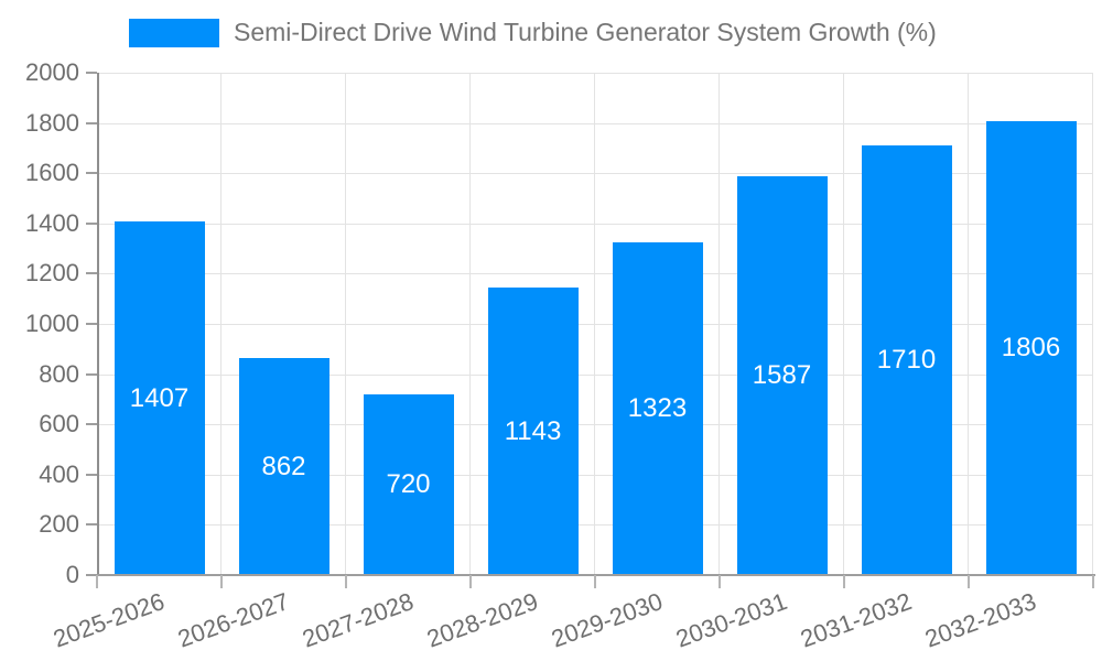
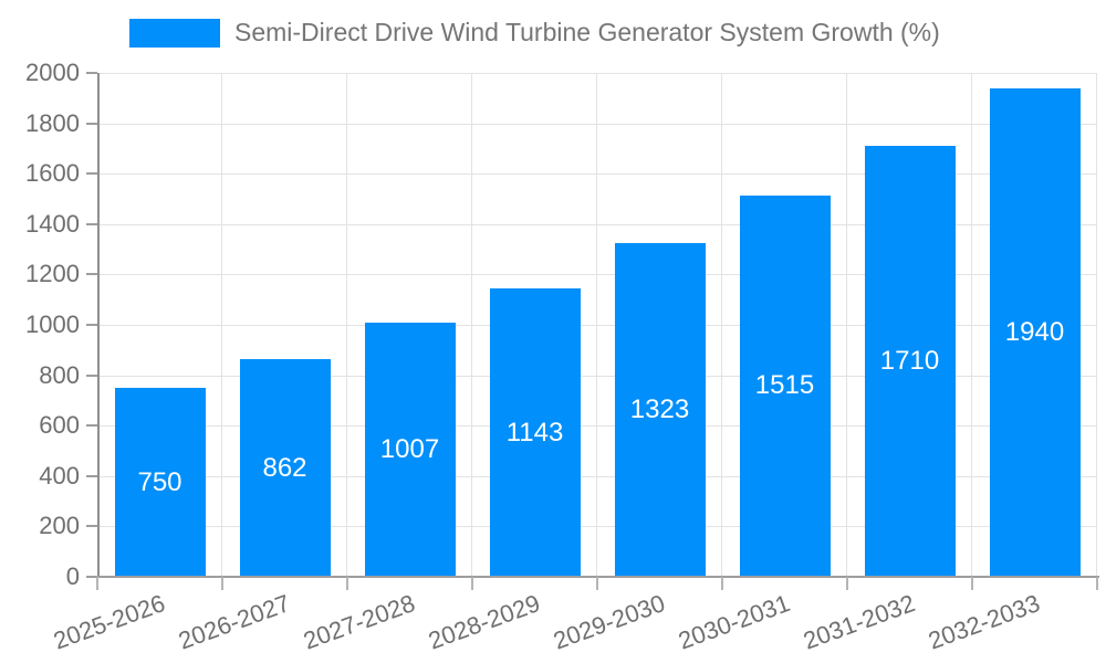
2025-2026: 1407 -> 750
2027-2028: 720 -> 1007
2030-2031: 1587 -> 1515
2032-2033: 1806 -> 1940
